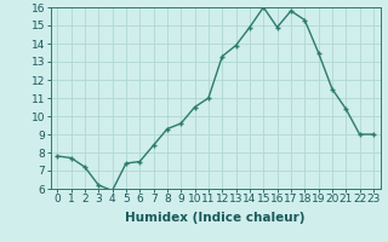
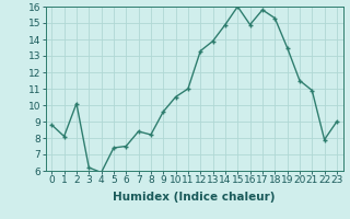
0: 7.8 -> 8.8
1: 7.7 -> 8.1
2: 7.2 -> 10.1
8: 9.3 -> 8.2
21: 10.4 -> 10.9
22: 9.0 -> 7.9
